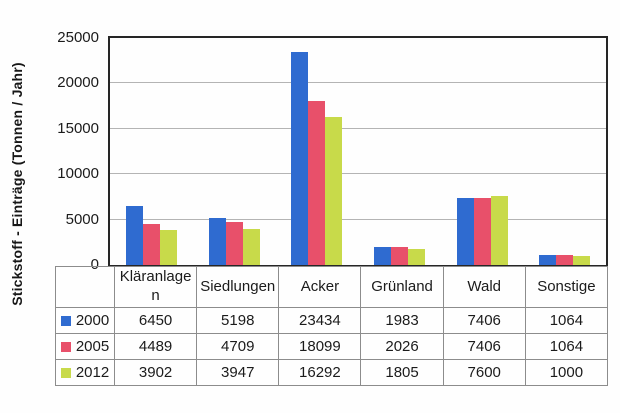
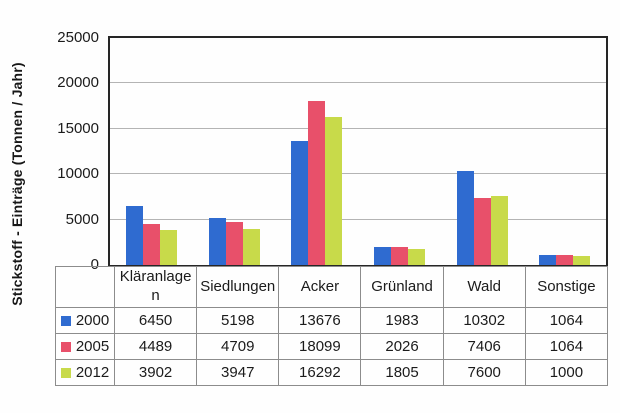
2000/Acker: 23434 -> 13676
2000/Wald: 7406 -> 10302
